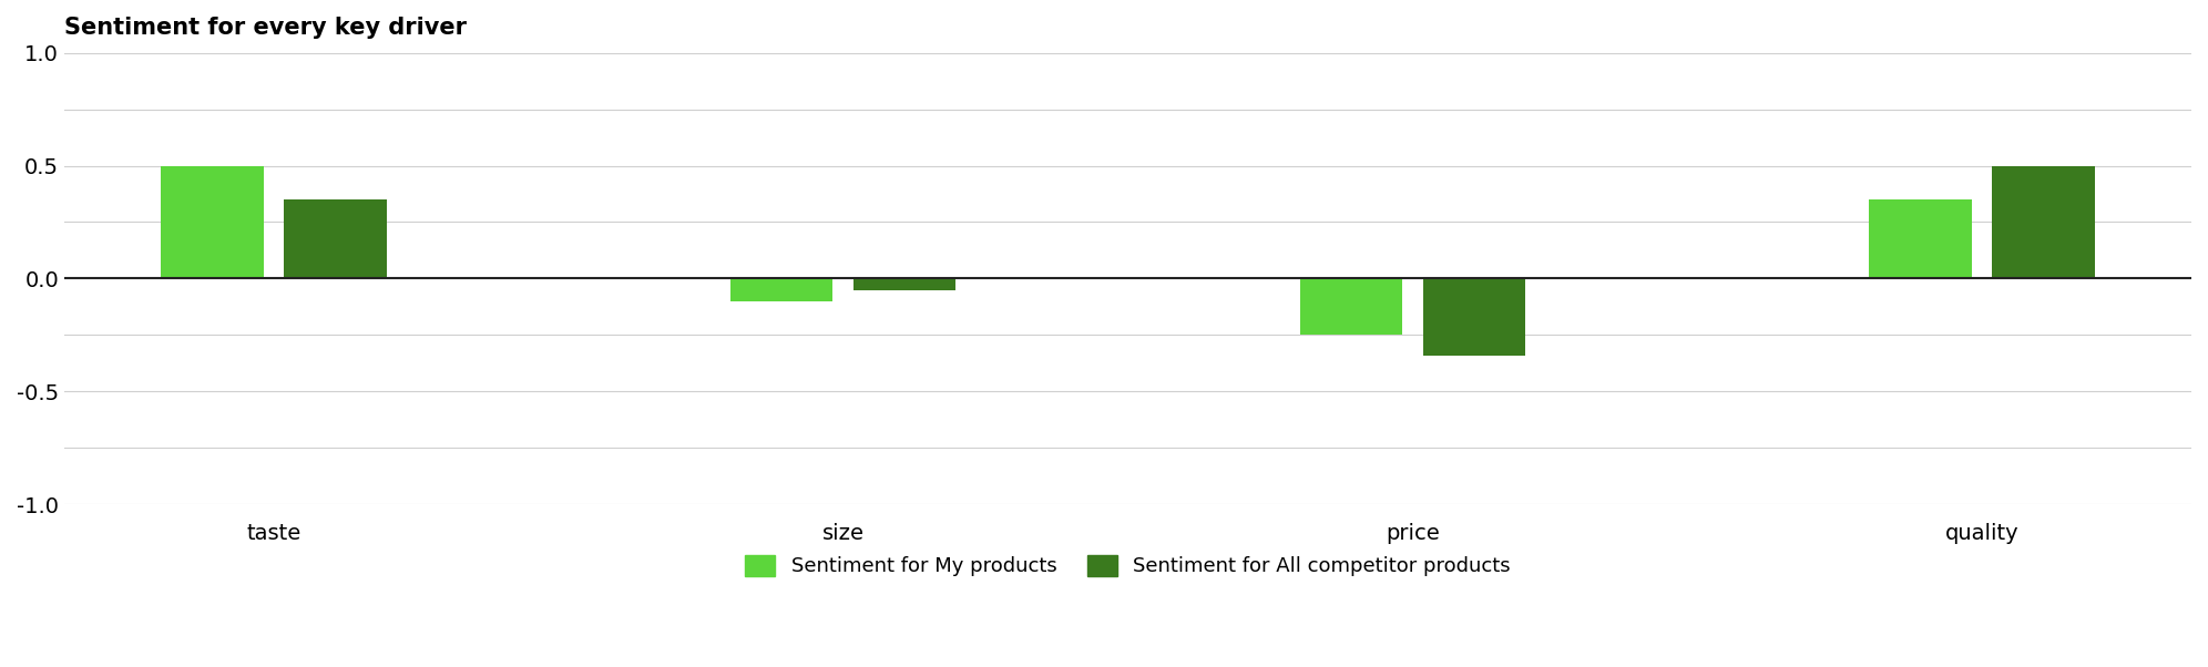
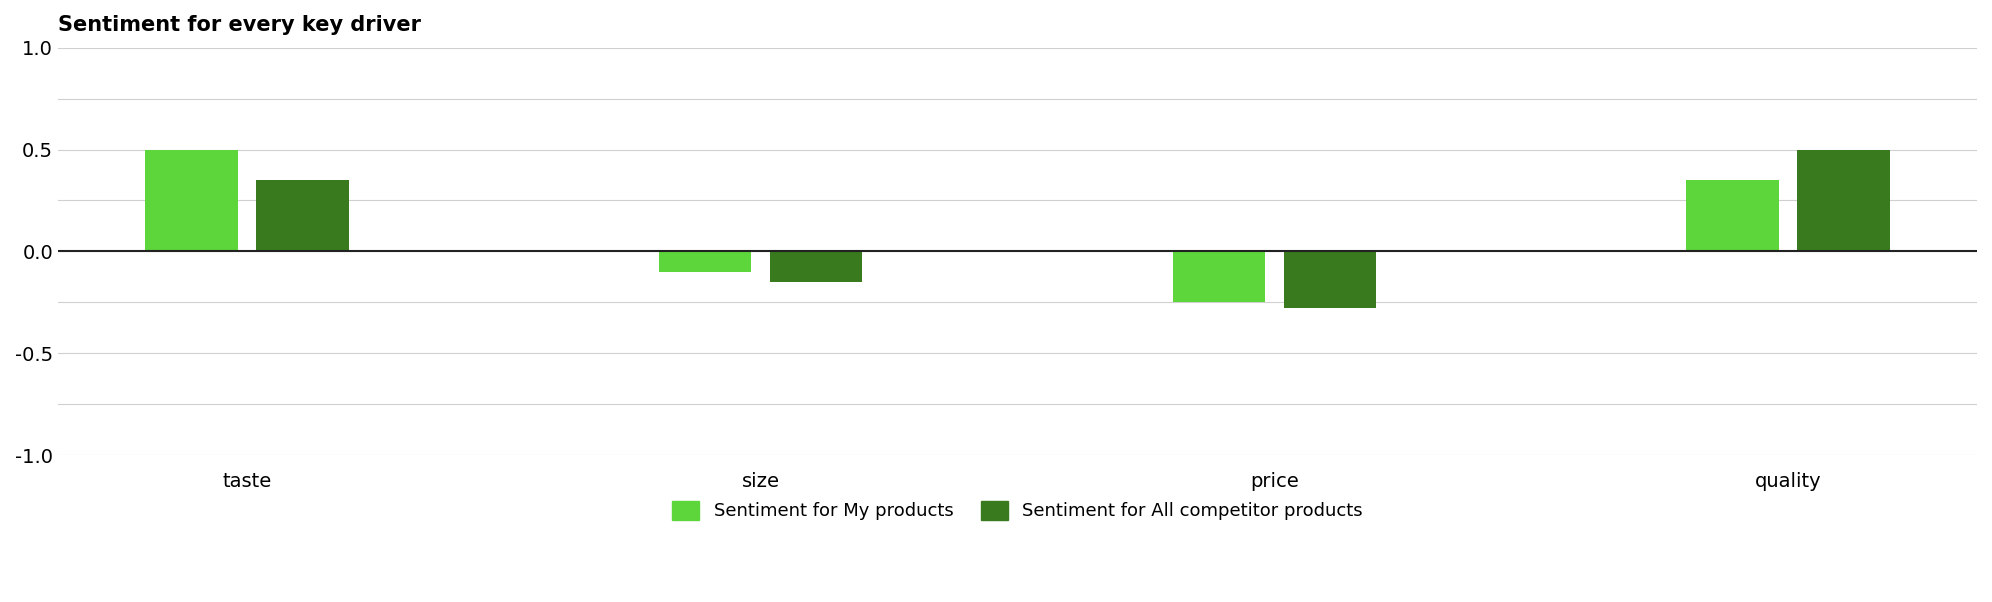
Sentiment for All competitor products/size: -0.05 -> -0.15
Sentiment for All competitor products/price: -0.34 -> -0.28
